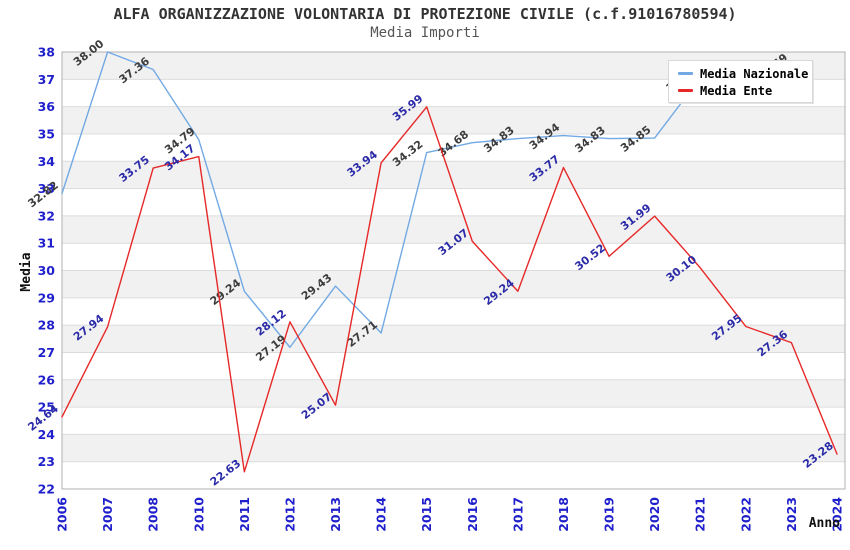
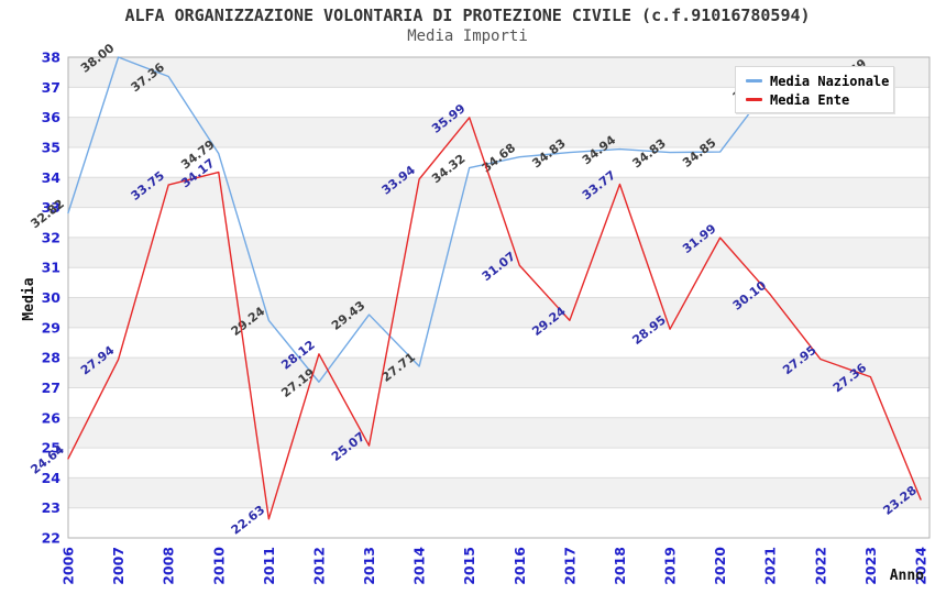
Media Ente/2019: 30.52 -> 28.95
